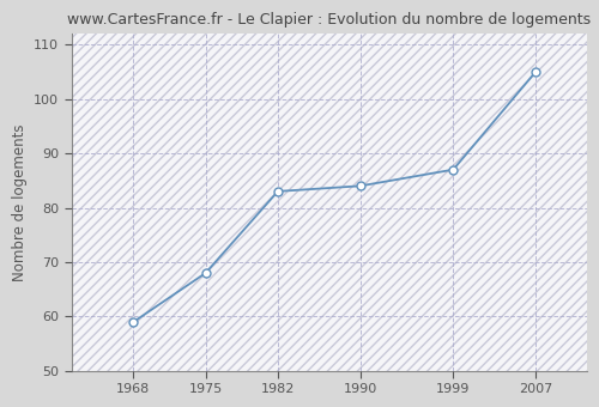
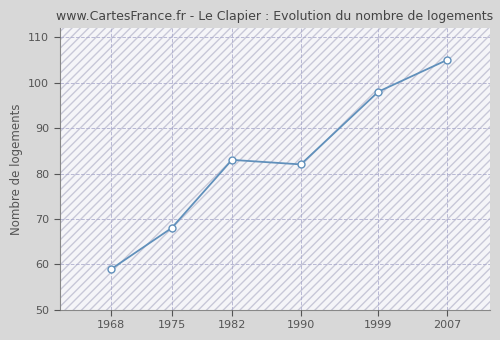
1990: 84 -> 82
1999: 87 -> 98
